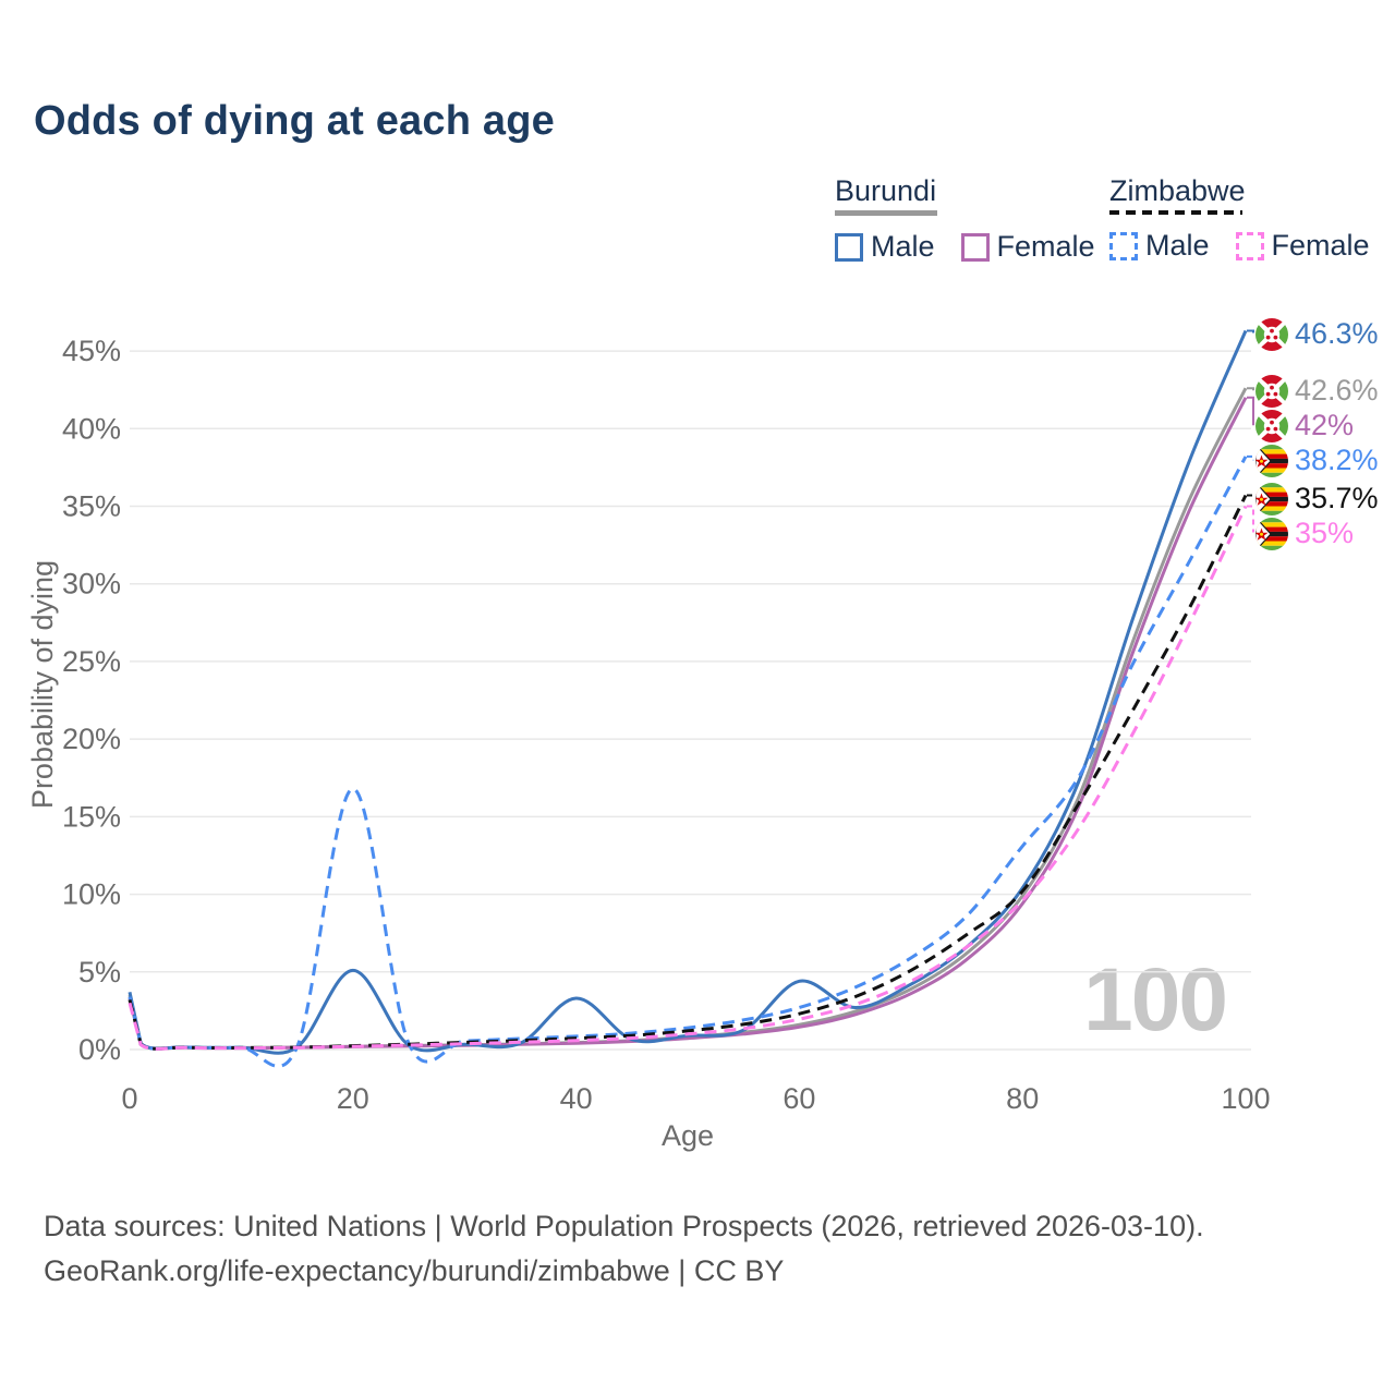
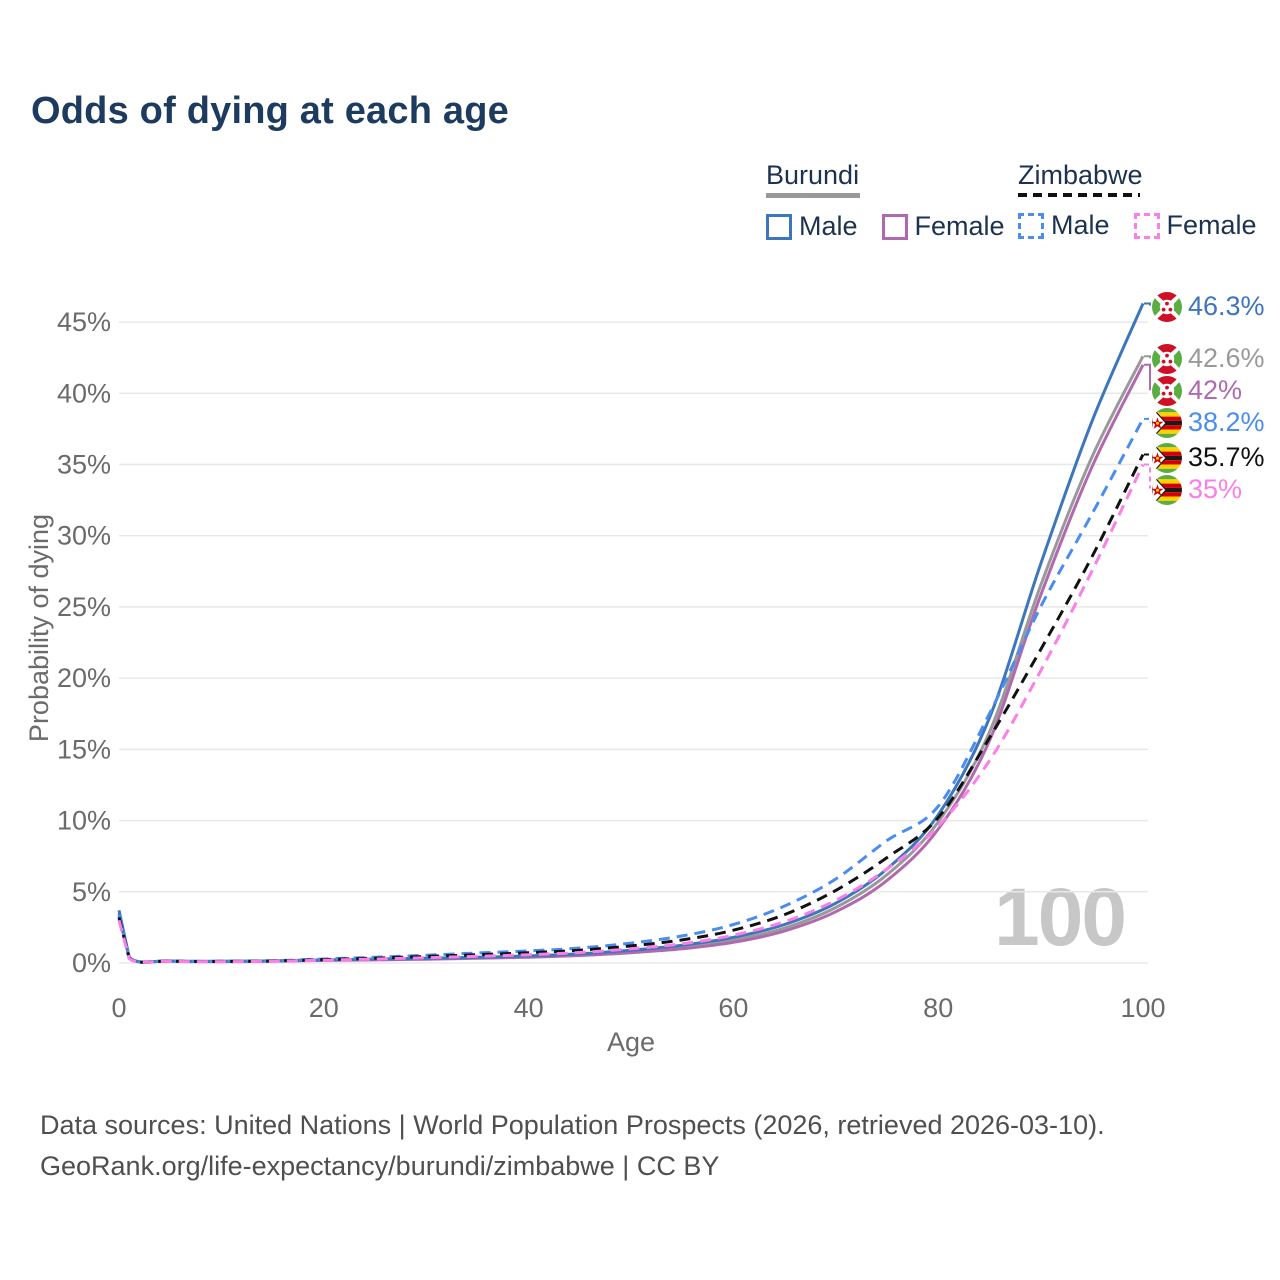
Burundi Male/20: 5.1% -> 0.2%
Zimbabwe Male/20: 16.8% -> 0.3%
Burundi Male/40: 3.3% -> 0.5%
Burundi Male/60: 4.4% -> 1.8%
Zimbabwe Male/80: 13.1% -> 11.0%
